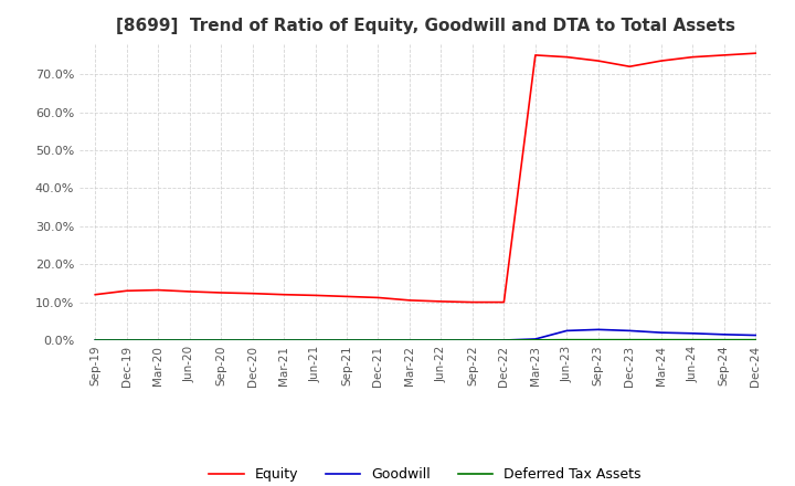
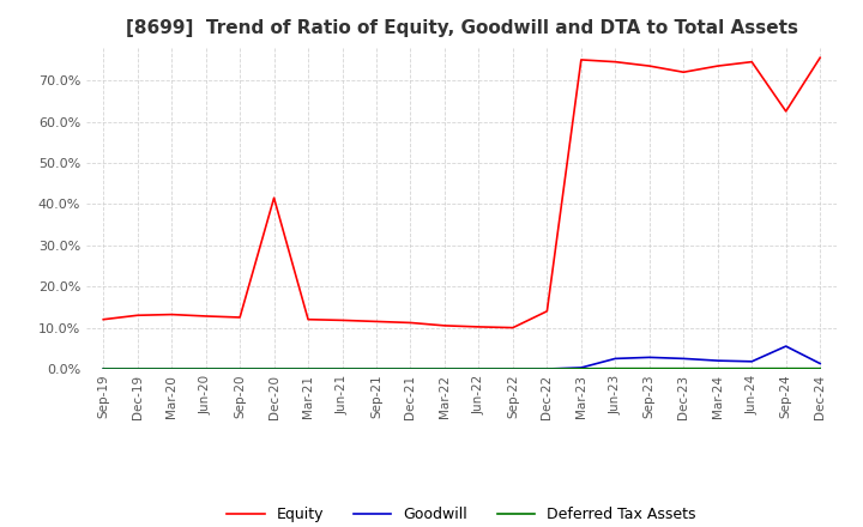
Equity/Dec-20: 12.3% -> 41.5%
Equity/Dec-22: 10.0% -> 14.0%
Equity/Sep-24: 75.0% -> 62.5%
Goodwill/Sep-24: 1.5% -> 5.5%
